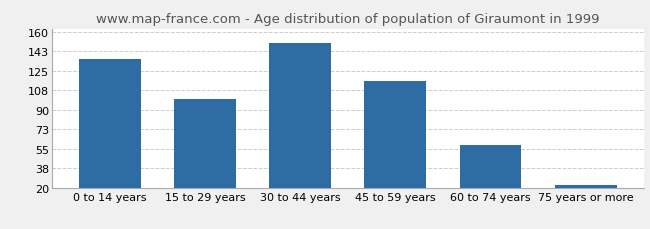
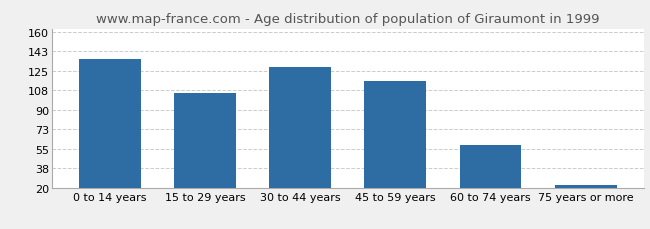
15 to 29 years: 100 -> 105
30 to 44 years: 150 -> 129
